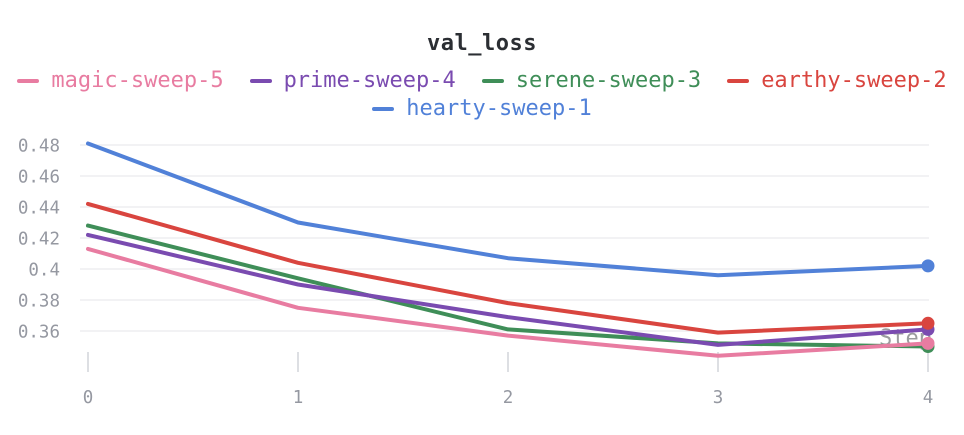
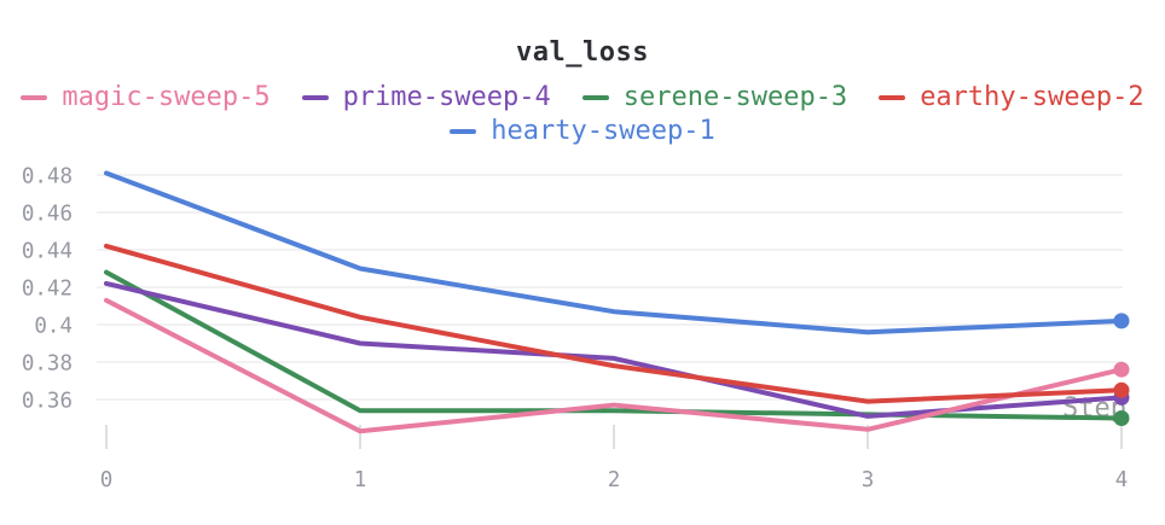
magic-sweep-5/1: 0.375 -> 0.343
serene-sweep-3/1: 0.394 -> 0.354
prime-sweep-4/2: 0.369 -> 0.382
serene-sweep-3/2: 0.361 -> 0.354
magic-sweep-5/4: 0.352 -> 0.376
